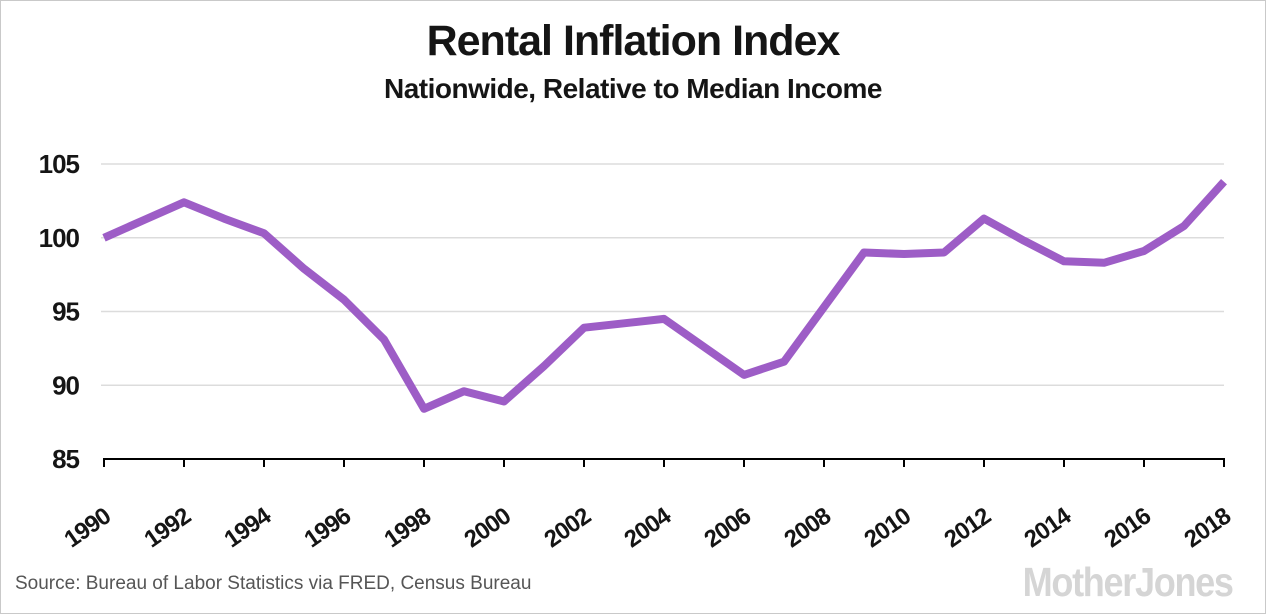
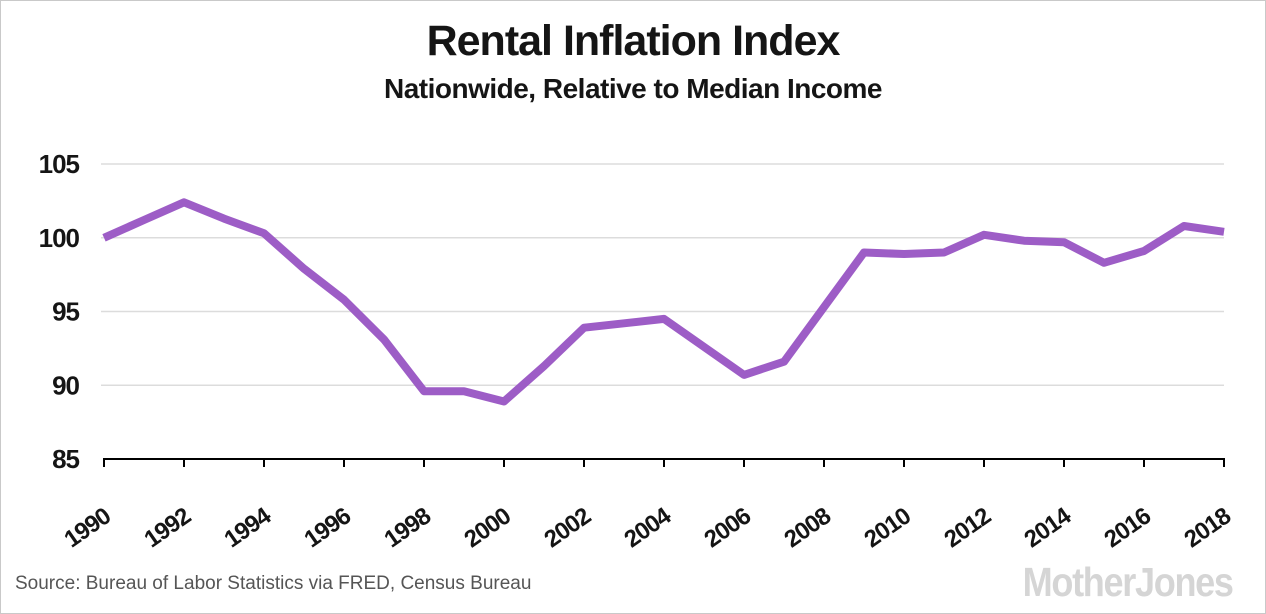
1998: 88.4 -> 89.6
2012: 101.3 -> 100.2
2014: 98.4 -> 99.7
2018: 103.8 -> 100.4
